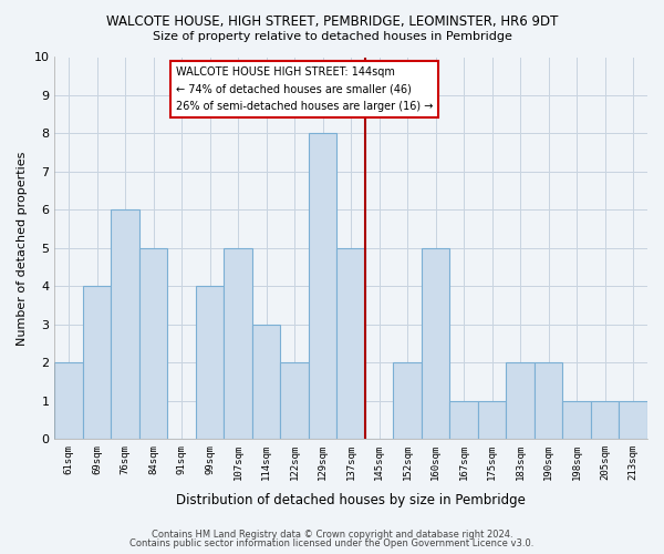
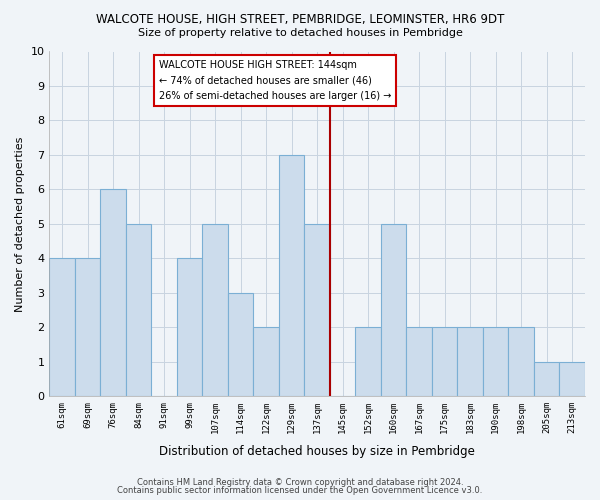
61sqm: 2 -> 4
129sqm: 8 -> 7
167sqm: 1 -> 2
175sqm: 1 -> 2
198sqm: 1 -> 2
